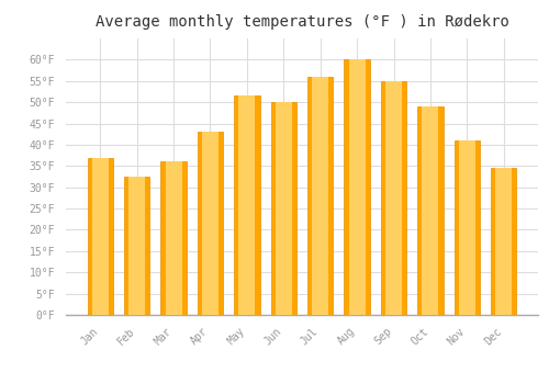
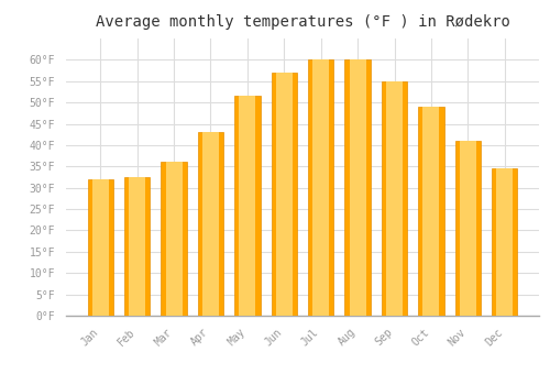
Jan: 37.0°F -> 32.0°F
Jun: 50.0°F -> 57.0°F
Jul: 56.0°F -> 60.0°F
